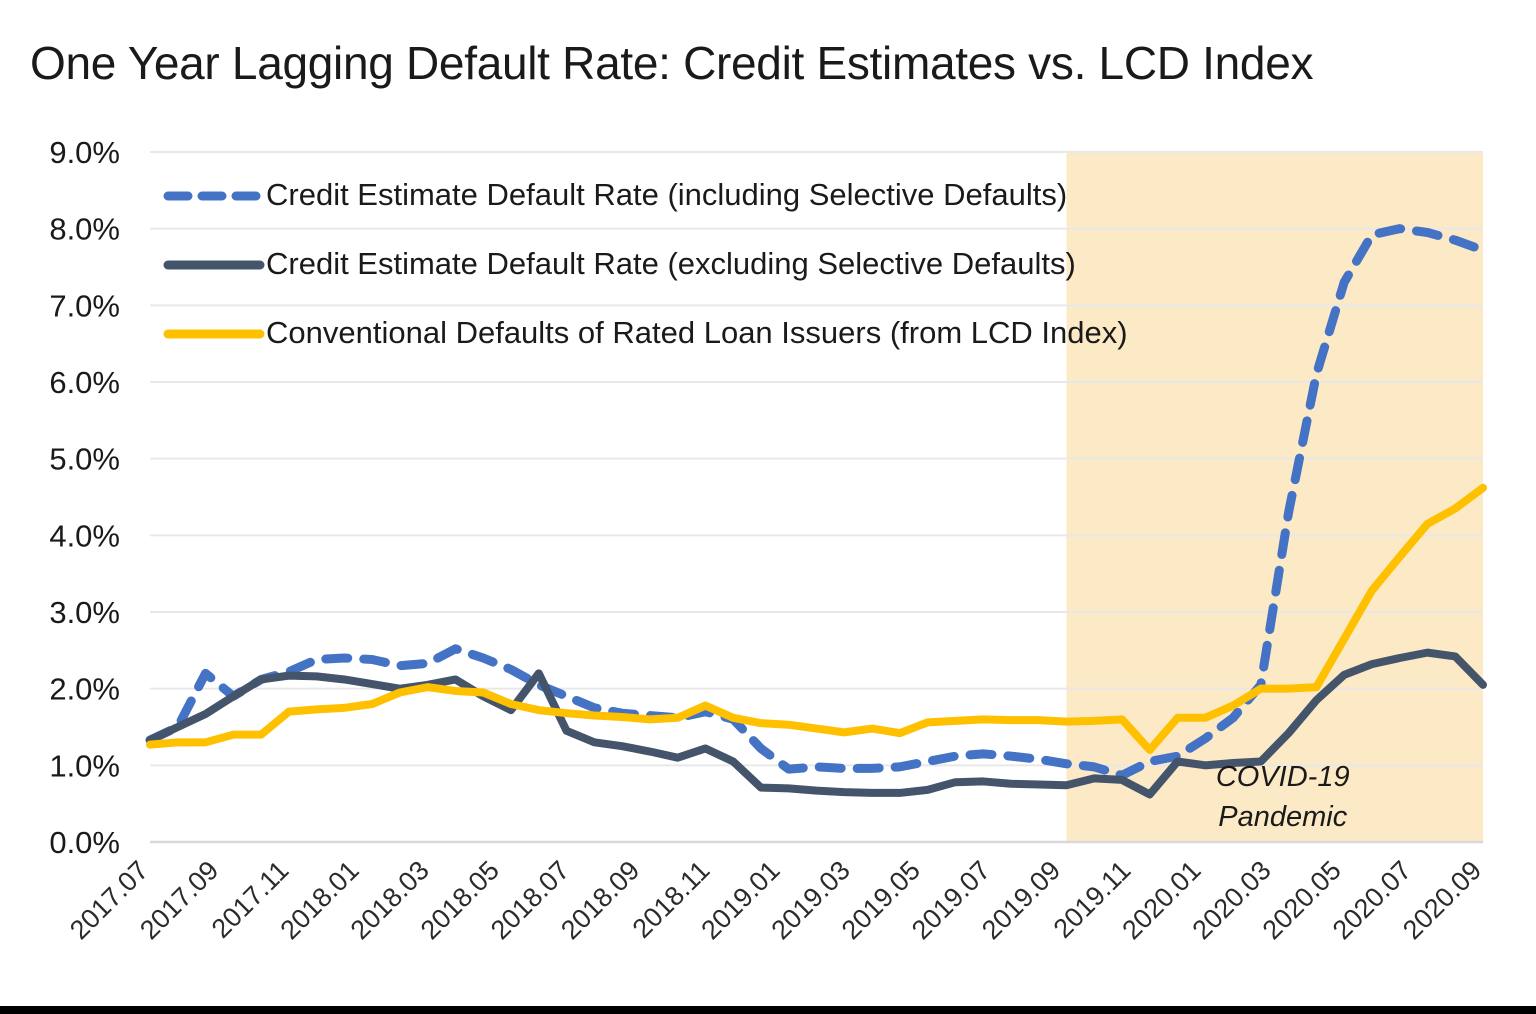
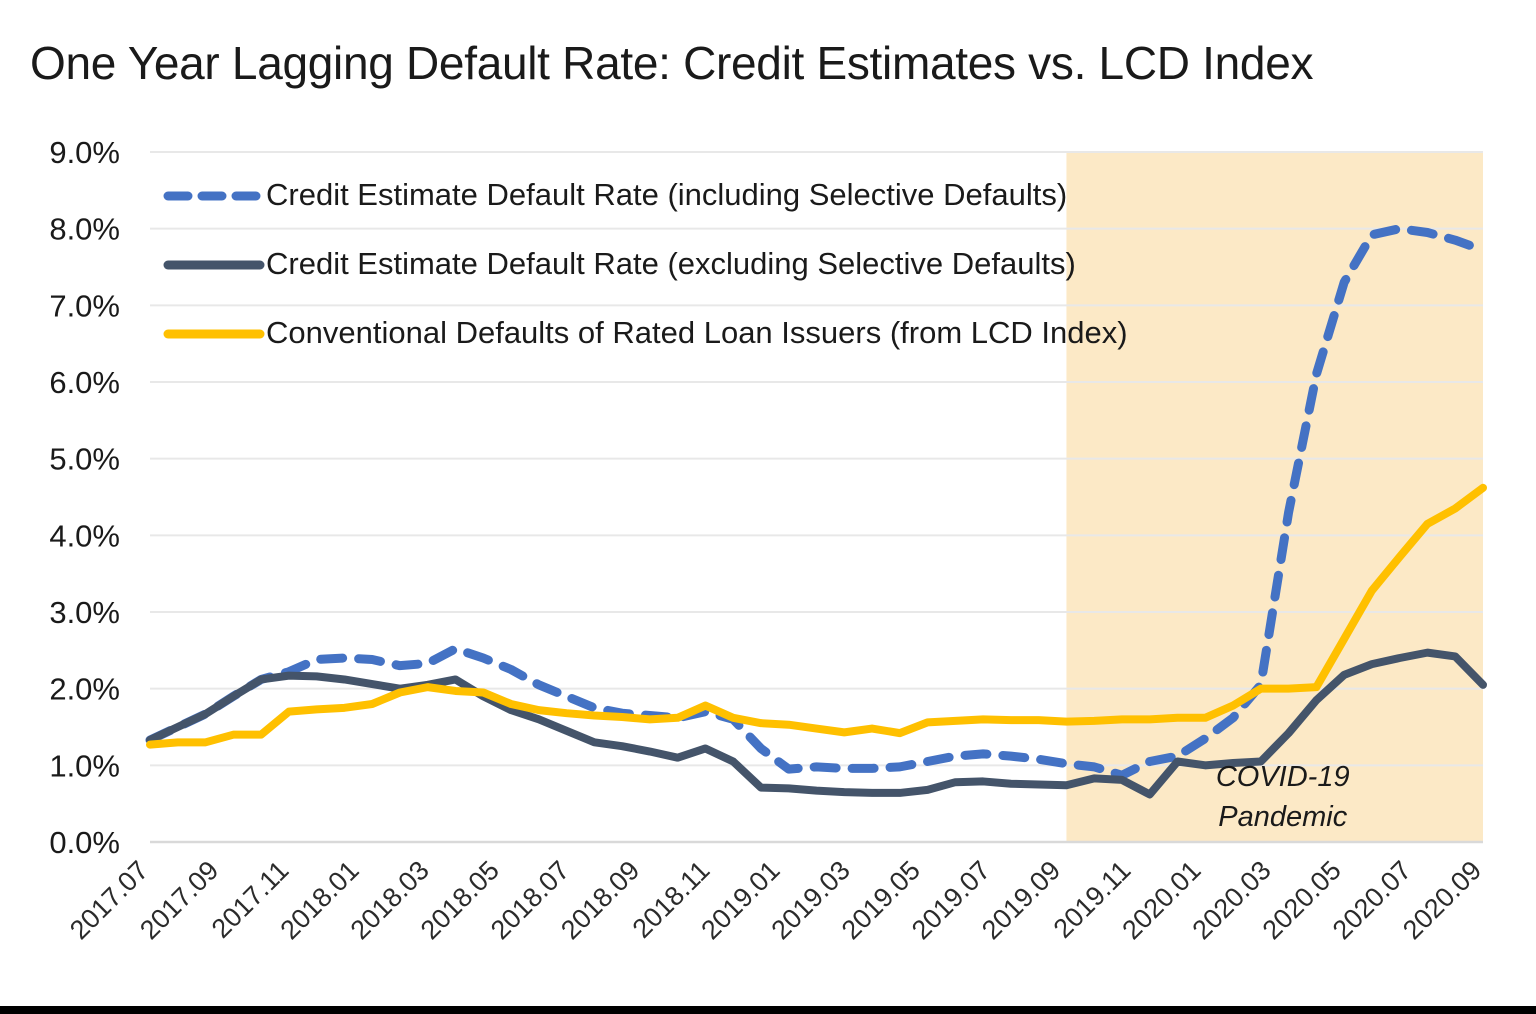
Credit Estimate Default Rate (including Selective Defaults)/2017.09: 2.2% -> 1.7%
Credit Estimate Default Rate (excluding Selective Defaults)/2018.09: 2.2% -> 1.6%
Conventional Defaults of Rated Loan Issuers (from LCD Index)/2020.07: 1.2% -> 1.6%
